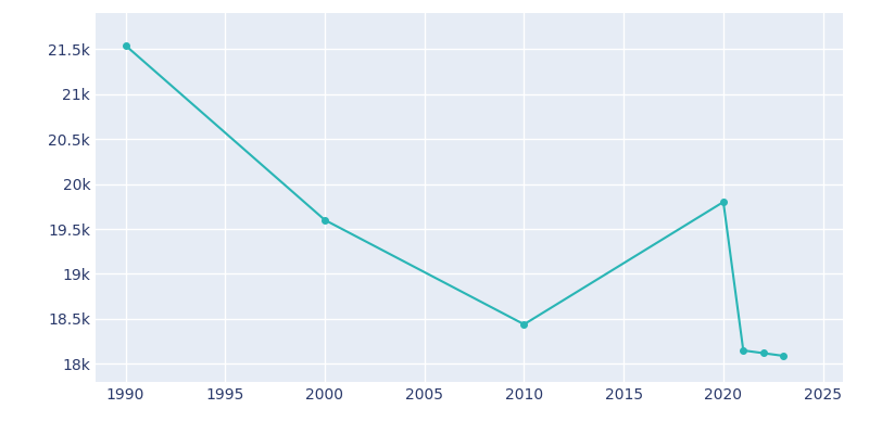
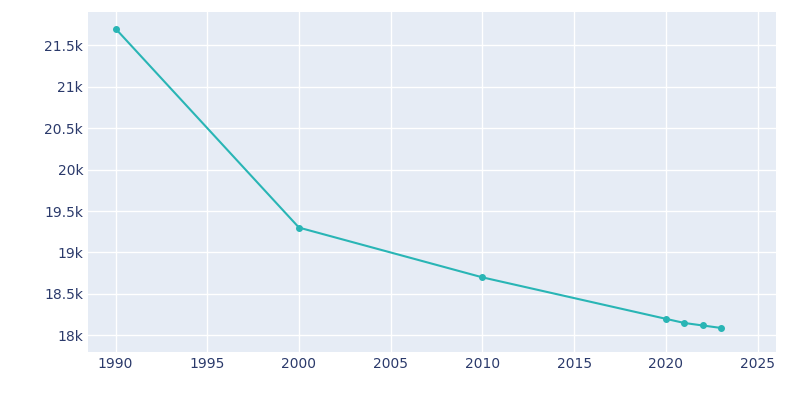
1990: 21.54k -> 21.70k
2000: 19.60k -> 19.30k
2010: 18.44k -> 18.70k
2020: 19.80k -> 18.20k
